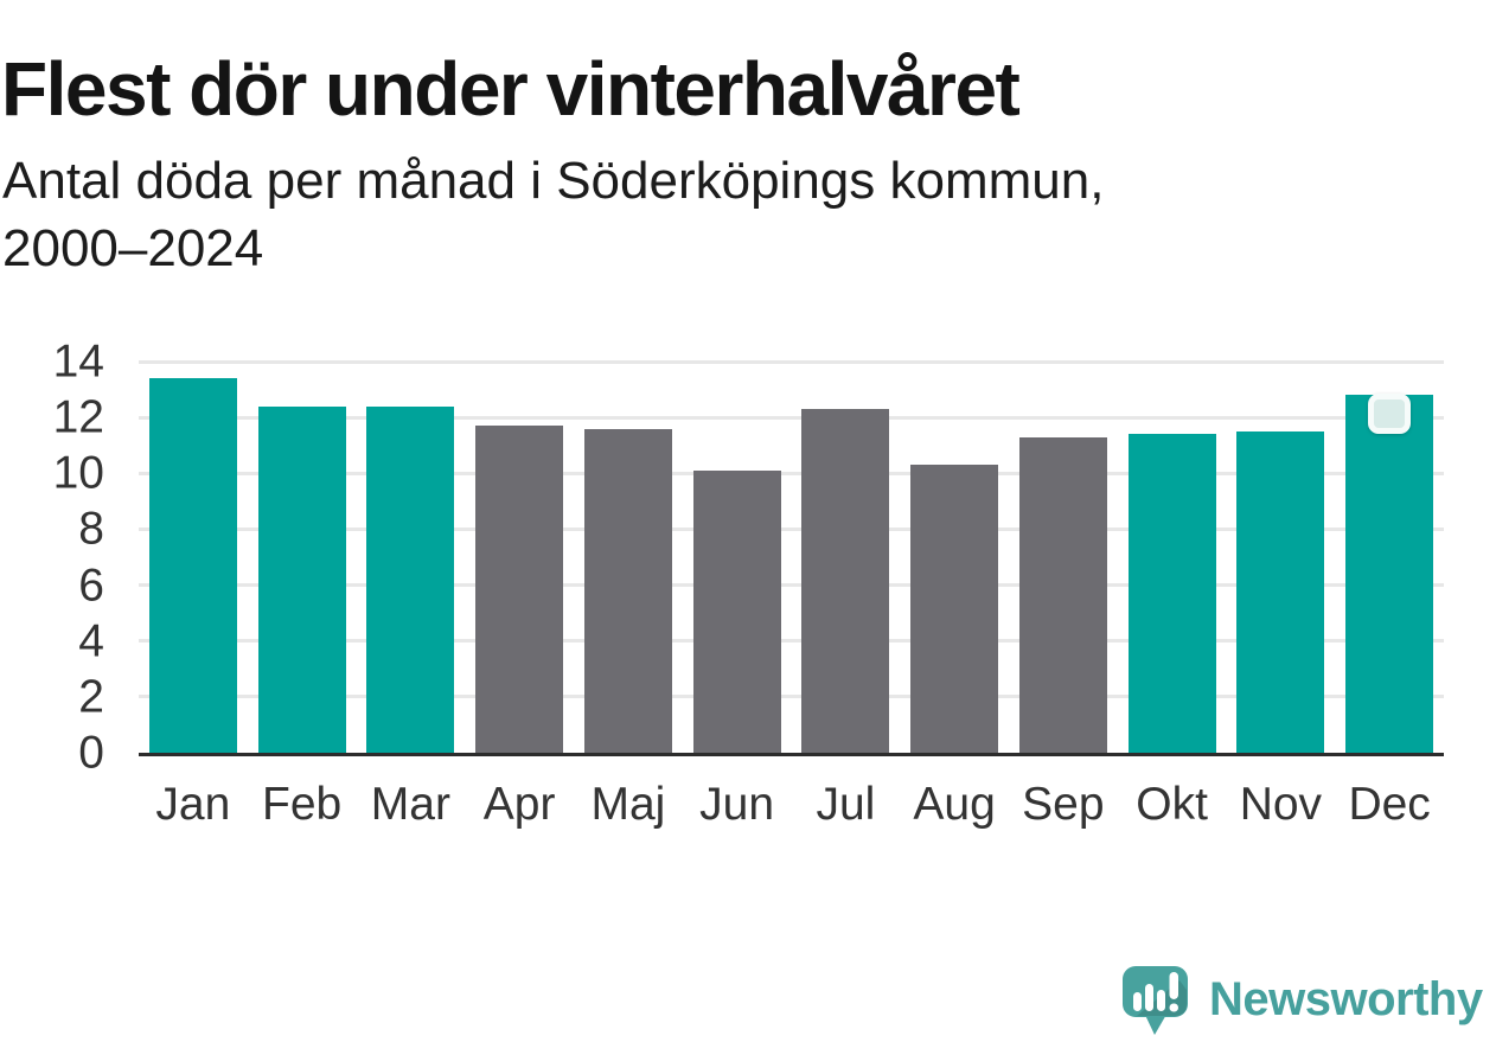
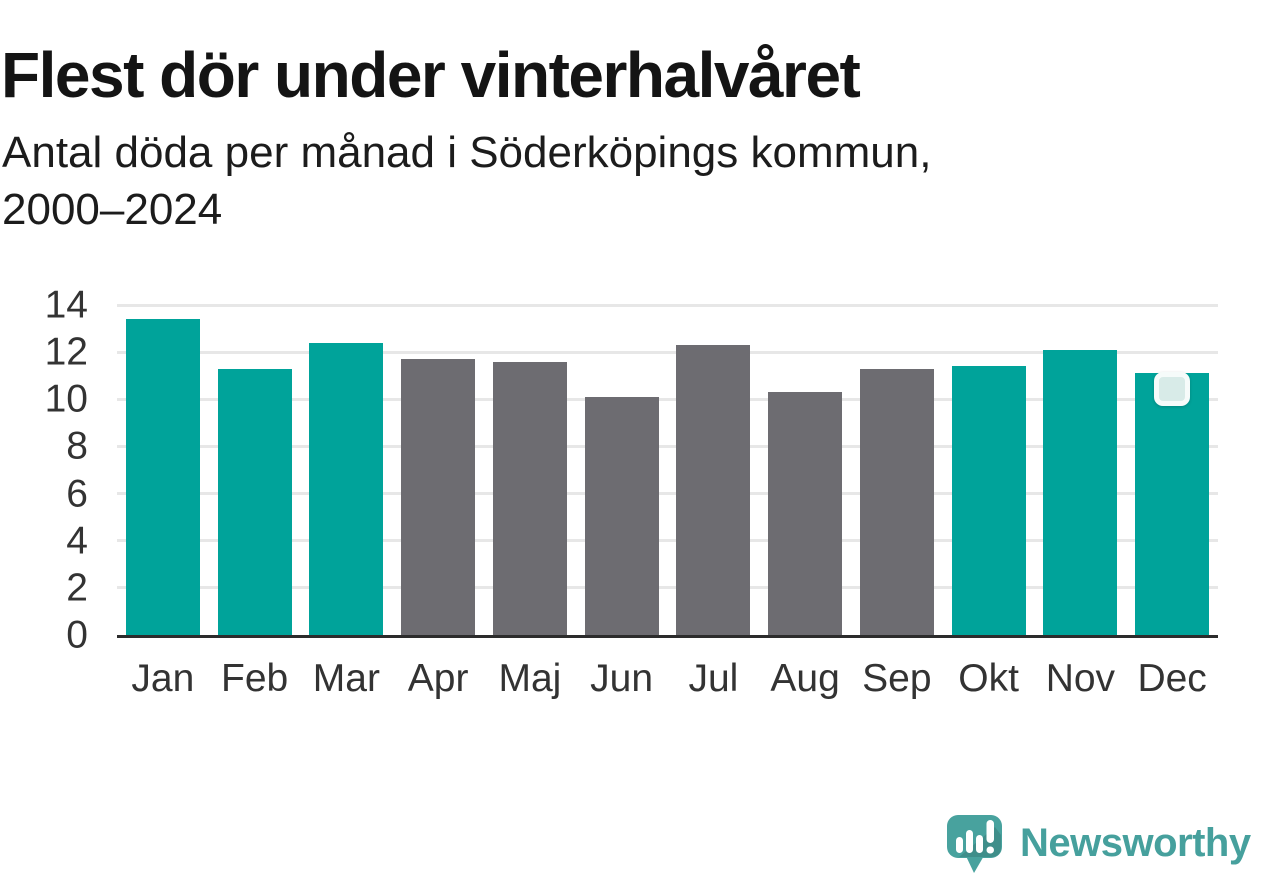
Feb: 12.4 -> 11.3
Nov: 11.5 -> 12.1
Dec: 12.8 -> 11.1
